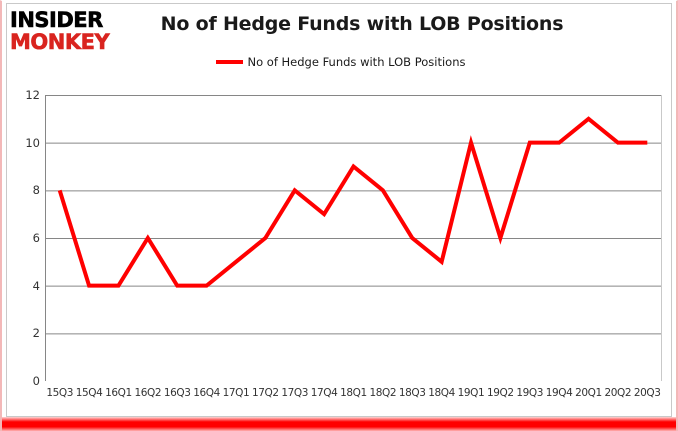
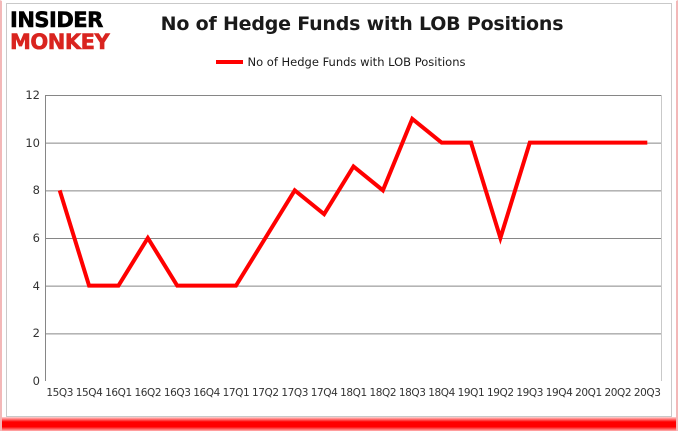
17Q1: 5 -> 4
18Q3: 6 -> 11
18Q4: 5 -> 10
20Q1: 11 -> 10
